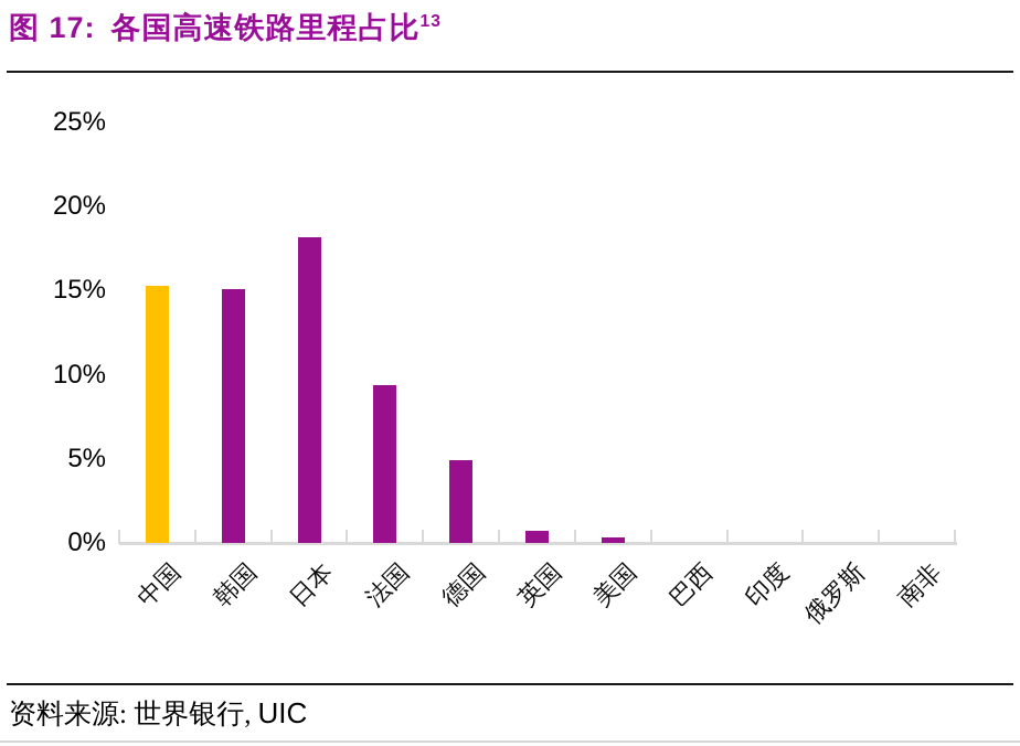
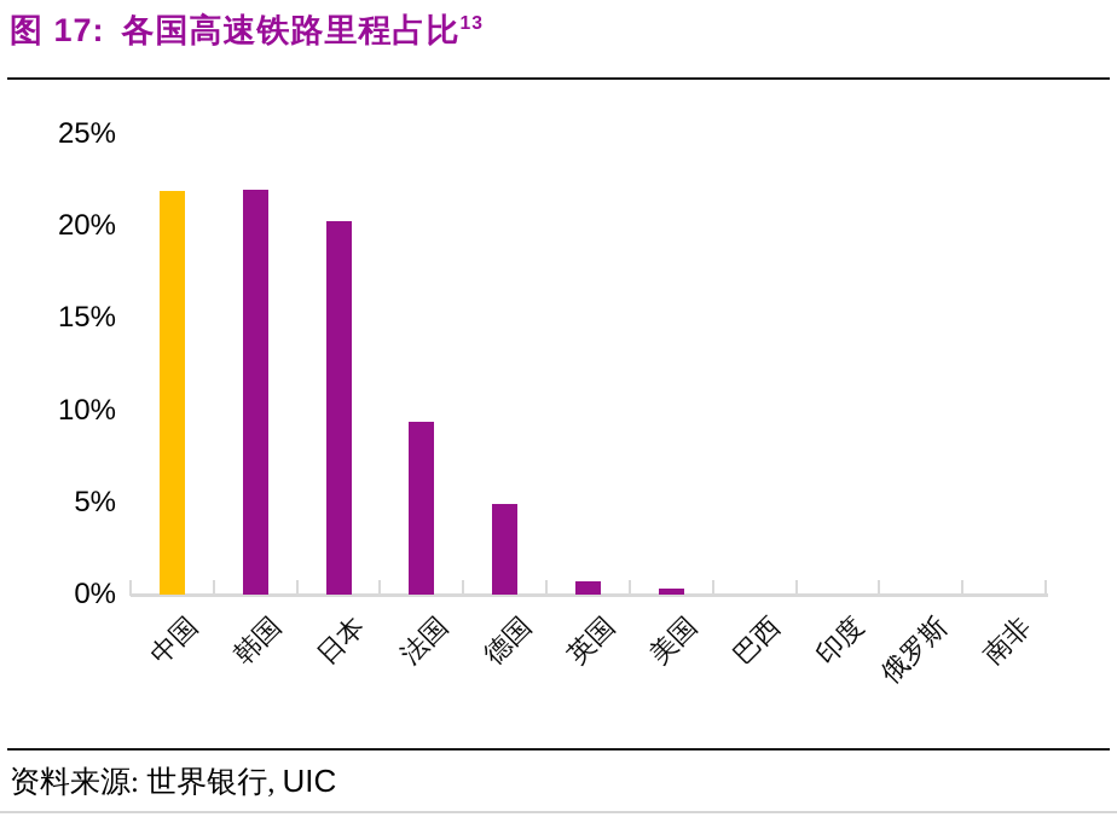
中国: 15.3% -> 21.9%
韩国: 15.1% -> 22.0%
日本: 18.2% -> 20.3%
